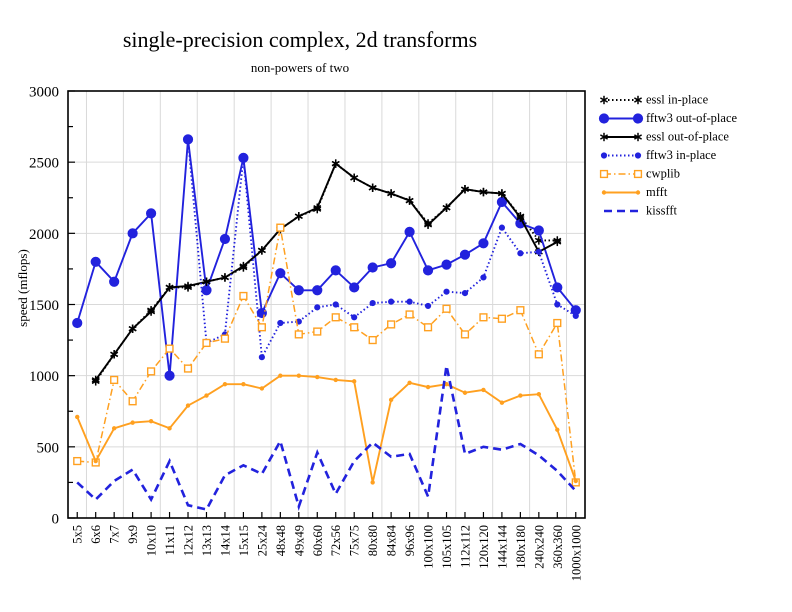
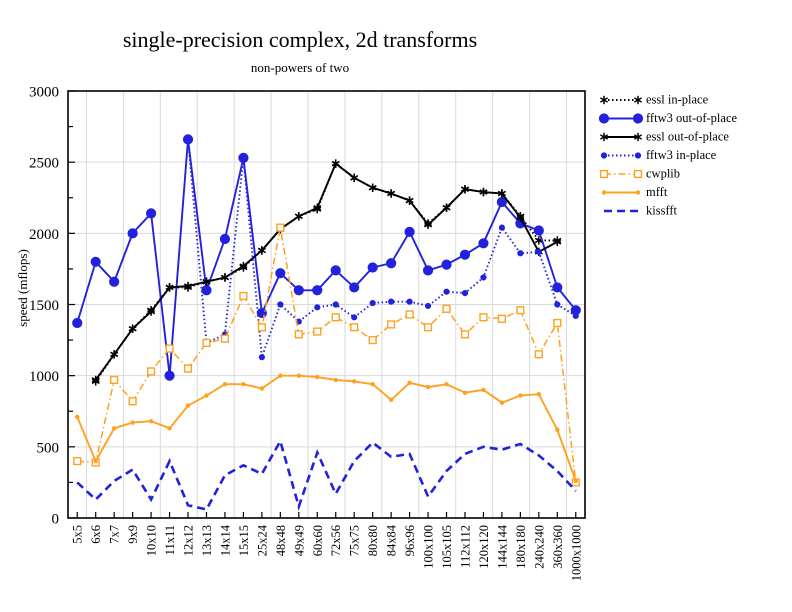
fftw3 in-place/48x48: 1370 -> 1500
mfft/80x80: 250 -> 940
kissfft/105x105: 1070 -> 330
